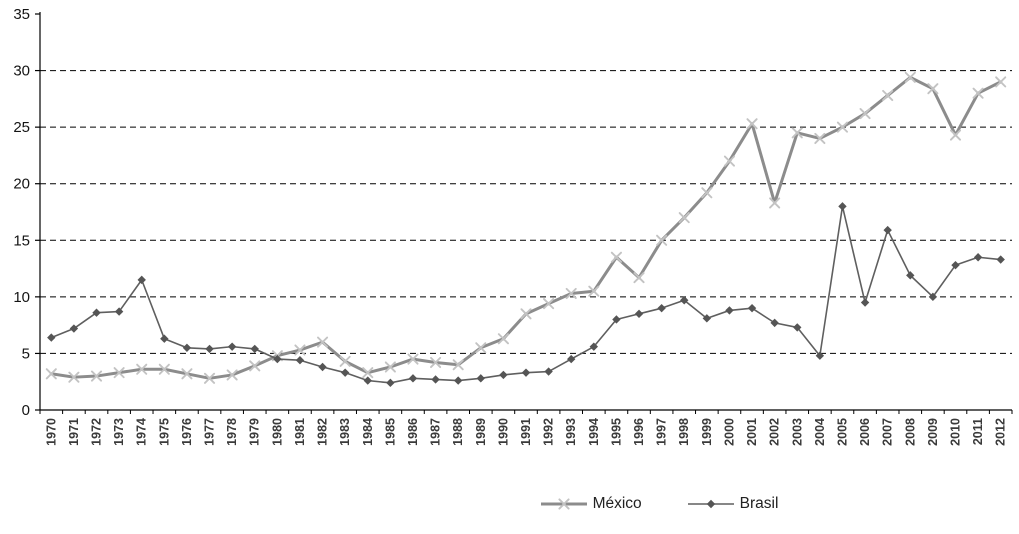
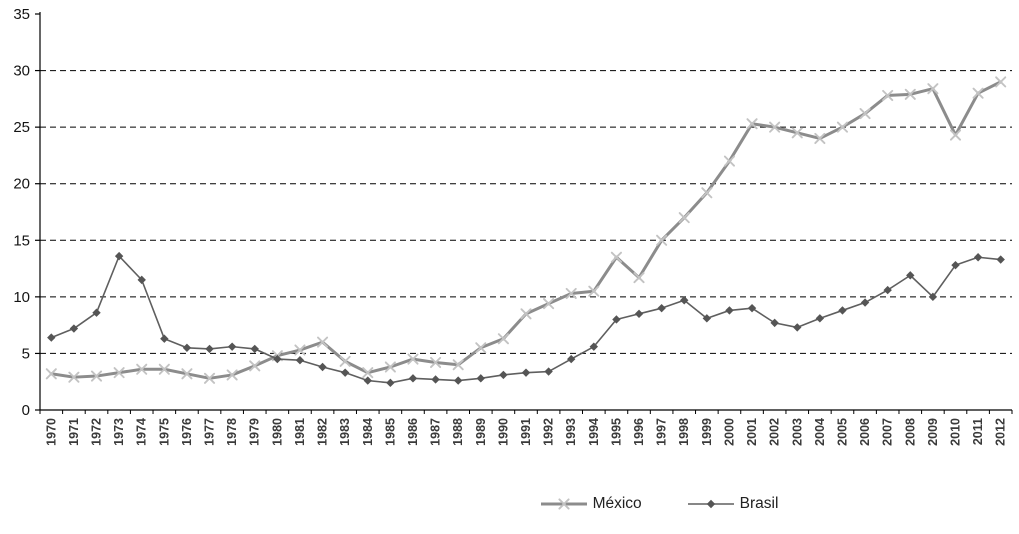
Brasil/1973: 8.7 -> 13.6
México/2002: 18.3 -> 25.0
Brasil/2004: 4.8 -> 8.1
Brasil/2005: 18.0 -> 8.8
Brasil/2007: 15.9 -> 10.6
México/2008: 29.4 -> 27.9
